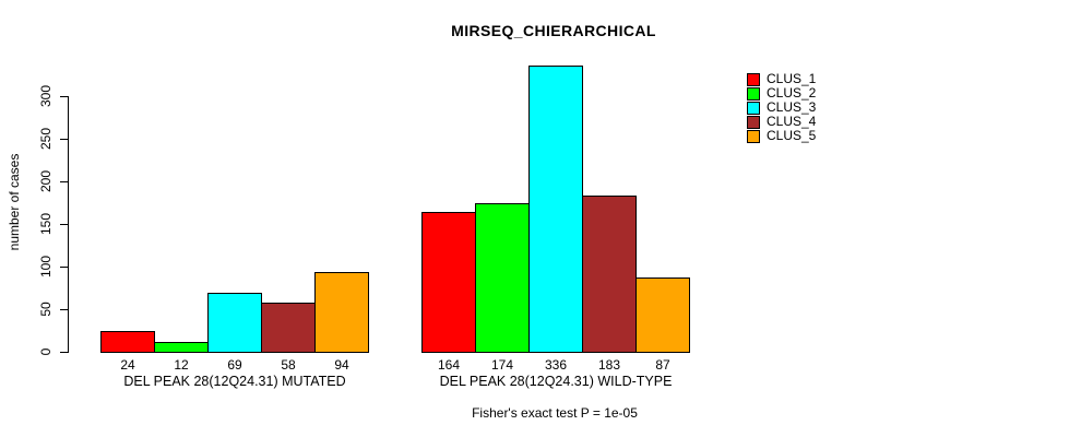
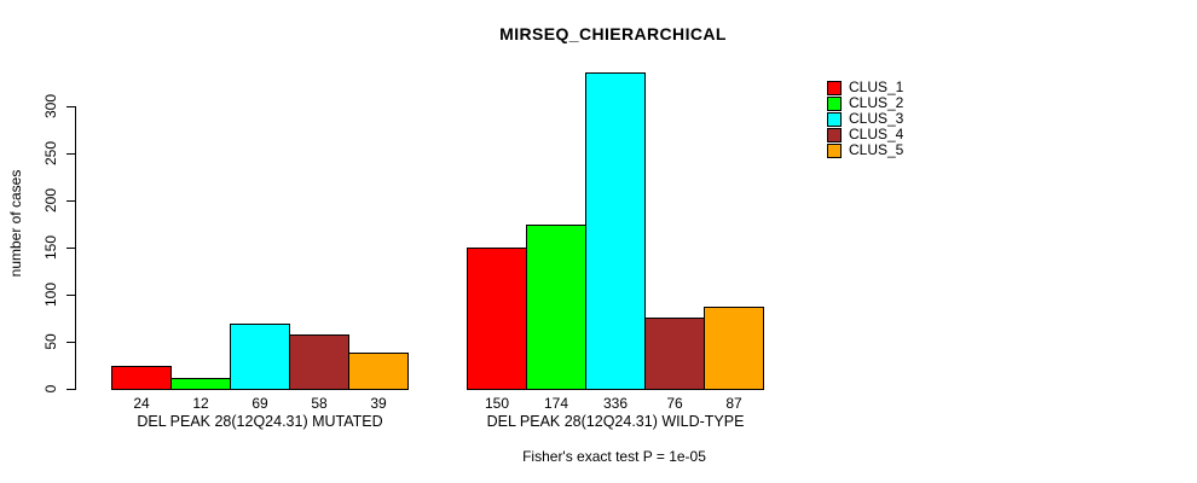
CLUS_5/DEL PEAK 28(12Q24.31) MUTATED: 94 -> 39
CLUS_1/DEL PEAK 28(12Q24.31) WILD-TYPE: 164 -> 150
CLUS_4/DEL PEAK 28(12Q24.31) WILD-TYPE: 183 -> 76
